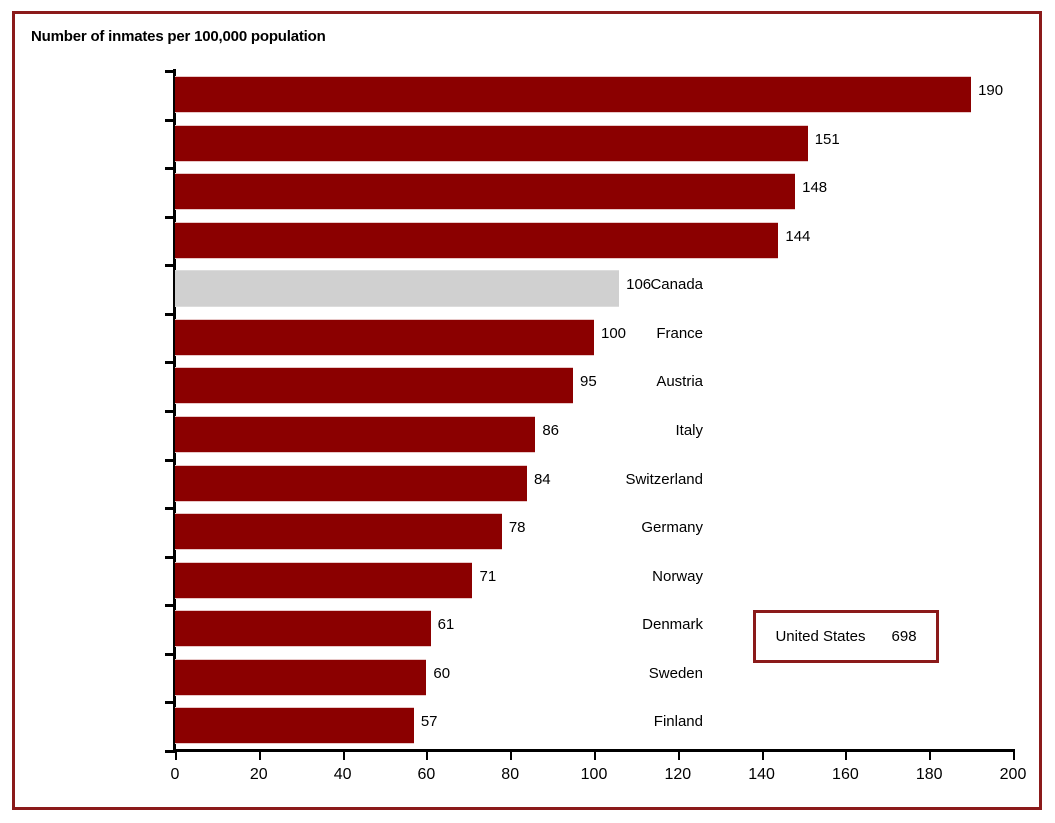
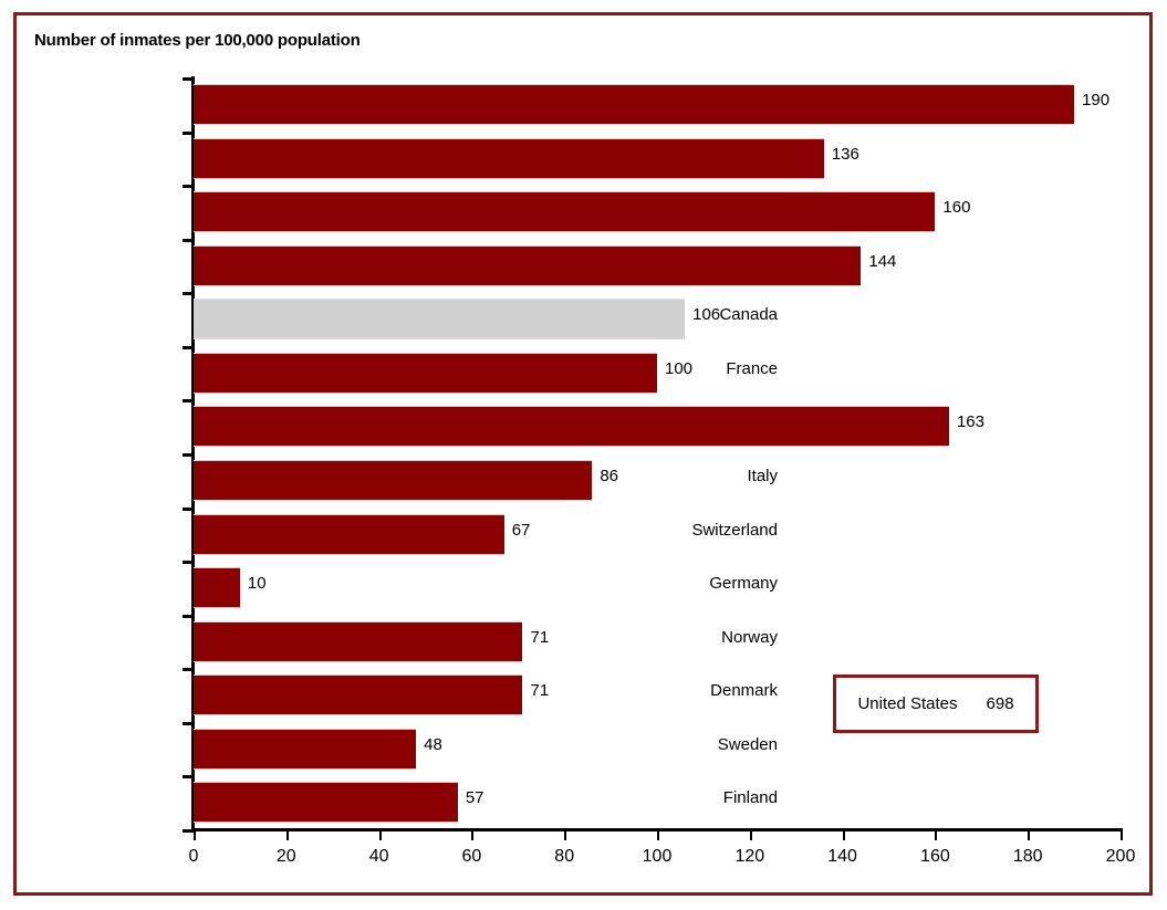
Australia: 151 -> 136
England & Wales: 148 -> 160
Austria: 95 -> 163
Switzerland: 84 -> 67
Germany: 78 -> 10
Denmark: 61 -> 71
Sweden: 60 -> 48
